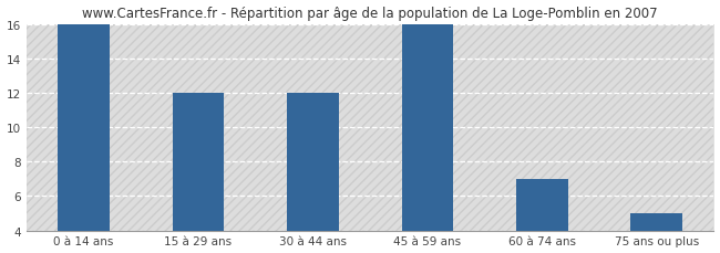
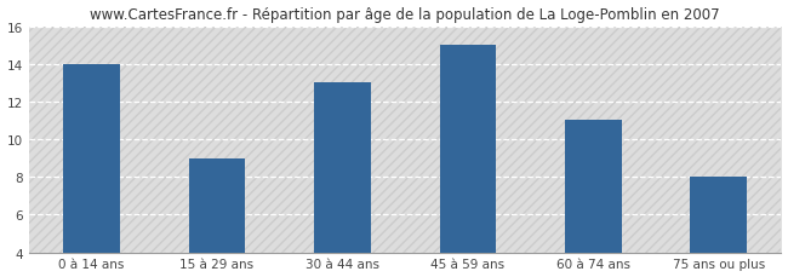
0 à 14 ans: 16 -> 14
15 à 29 ans: 12 -> 9
30 à 44 ans: 12 -> 13
45 à 59 ans: 16 -> 15
60 à 74 ans: 7 -> 11
75 ans ou plus: 5 -> 8
